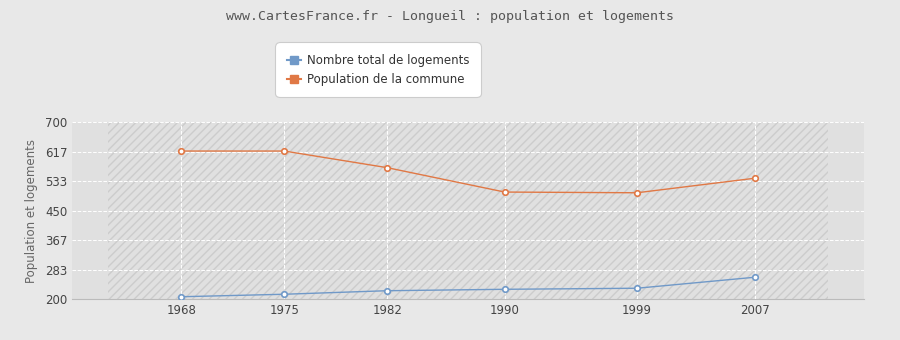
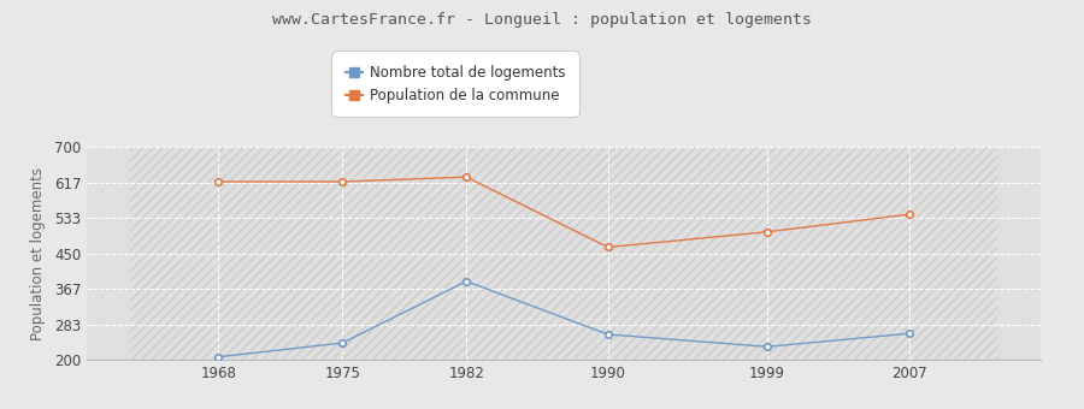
Nombre total de logements/1975: 214 -> 240
Nombre total de logements/1982: 224 -> 385
Population de la commune/1982: 572 -> 630
Nombre total de logements/1990: 228 -> 260
Population de la commune/1990: 503 -> 465
